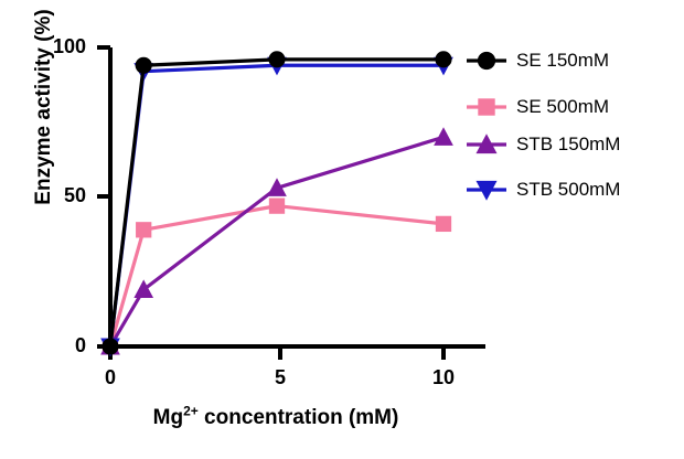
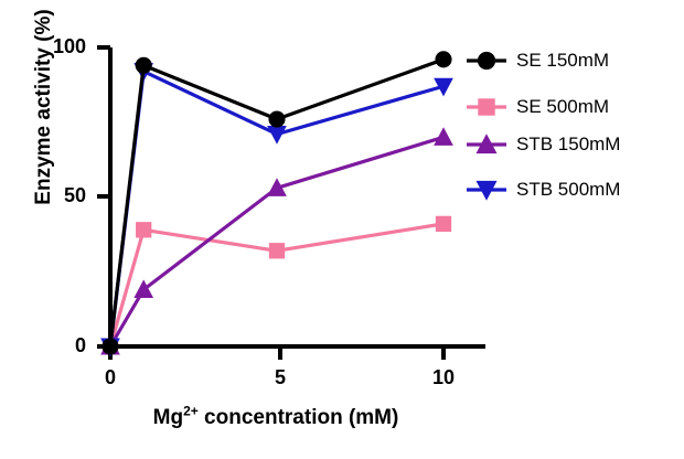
SE 150mM/5: 96 -> 76
SE 500mM/5: 47 -> 32
STB 500mM/5: 94 -> 71
STB 500mM/10: 94 -> 87
